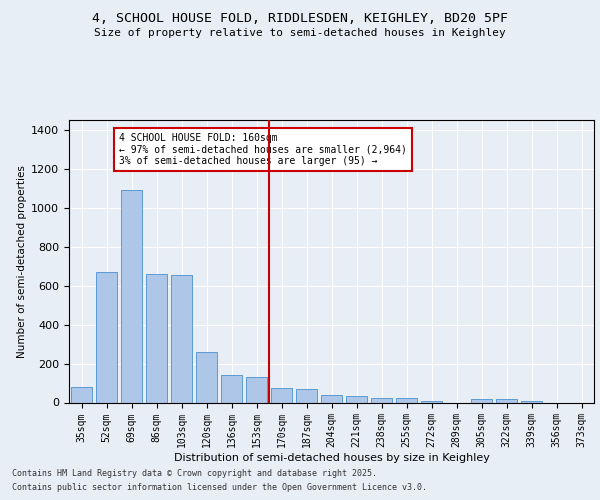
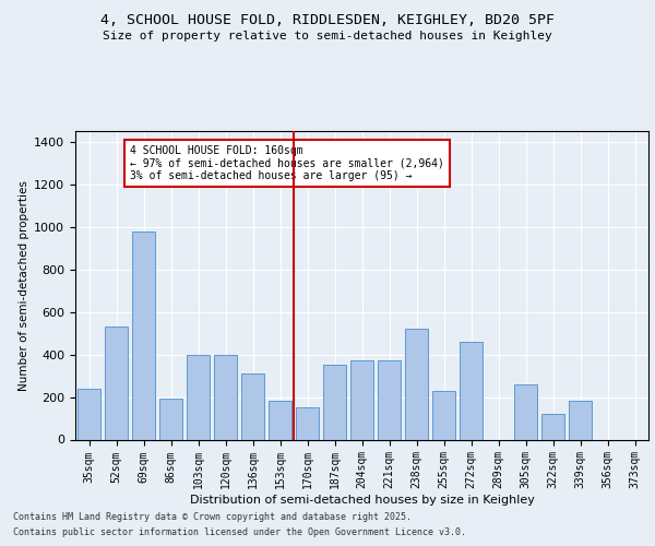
35sqm: 80 -> 240
52sqm: 670 -> 530
69sqm: 1090 -> 980
86sqm: 660 -> 190
103sqm: 660 -> 400
120sqm: 260 -> 400
136sqm: 140 -> 310
153sqm: 130 -> 180
170sqm: 80 -> 150
187sqm: 70 -> 350
204sqm: 40 -> 370
221sqm: 40 -> 370
238sqm: 20 -> 520
255sqm: 20 -> 230
272sqm: 10 -> 460
305sqm: 20 -> 260
322sqm: 20 -> 120
339sqm: 10 -> 180
